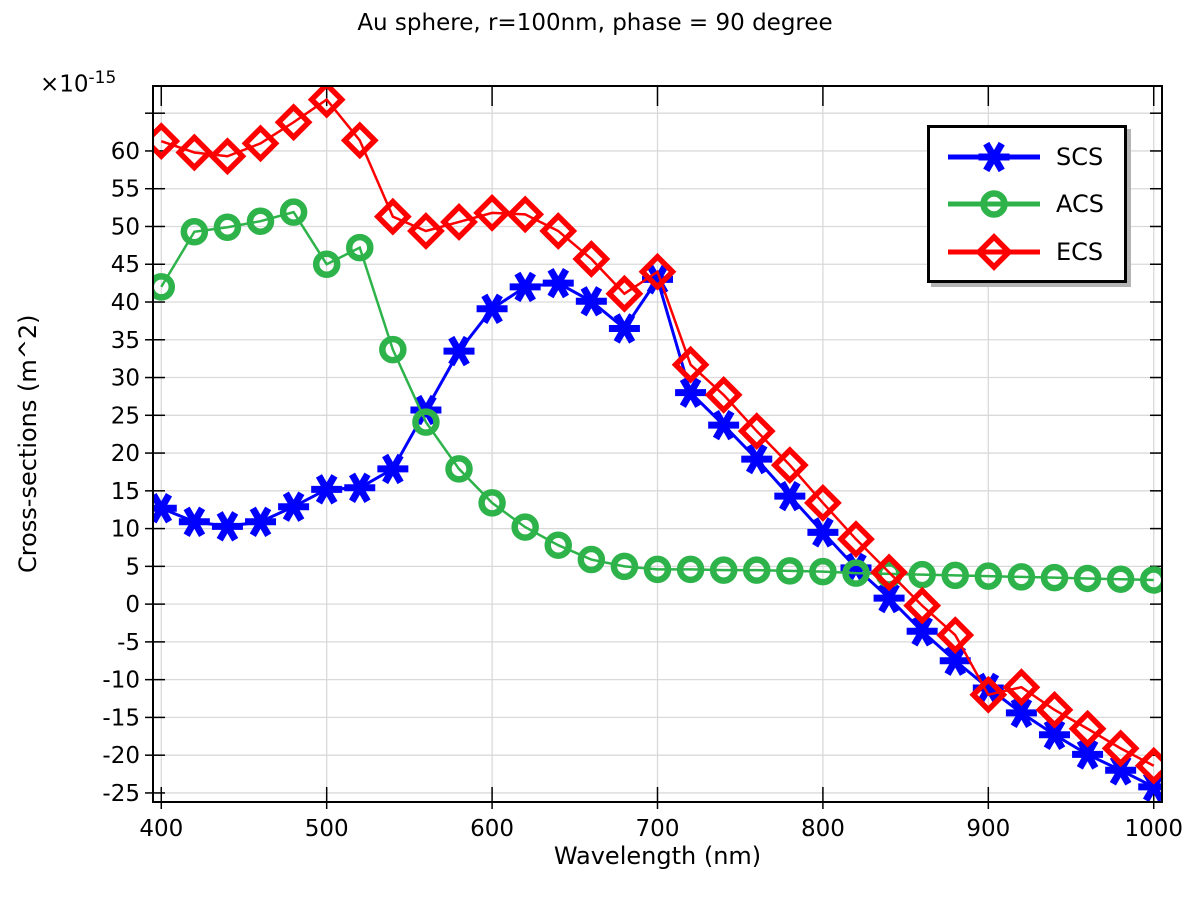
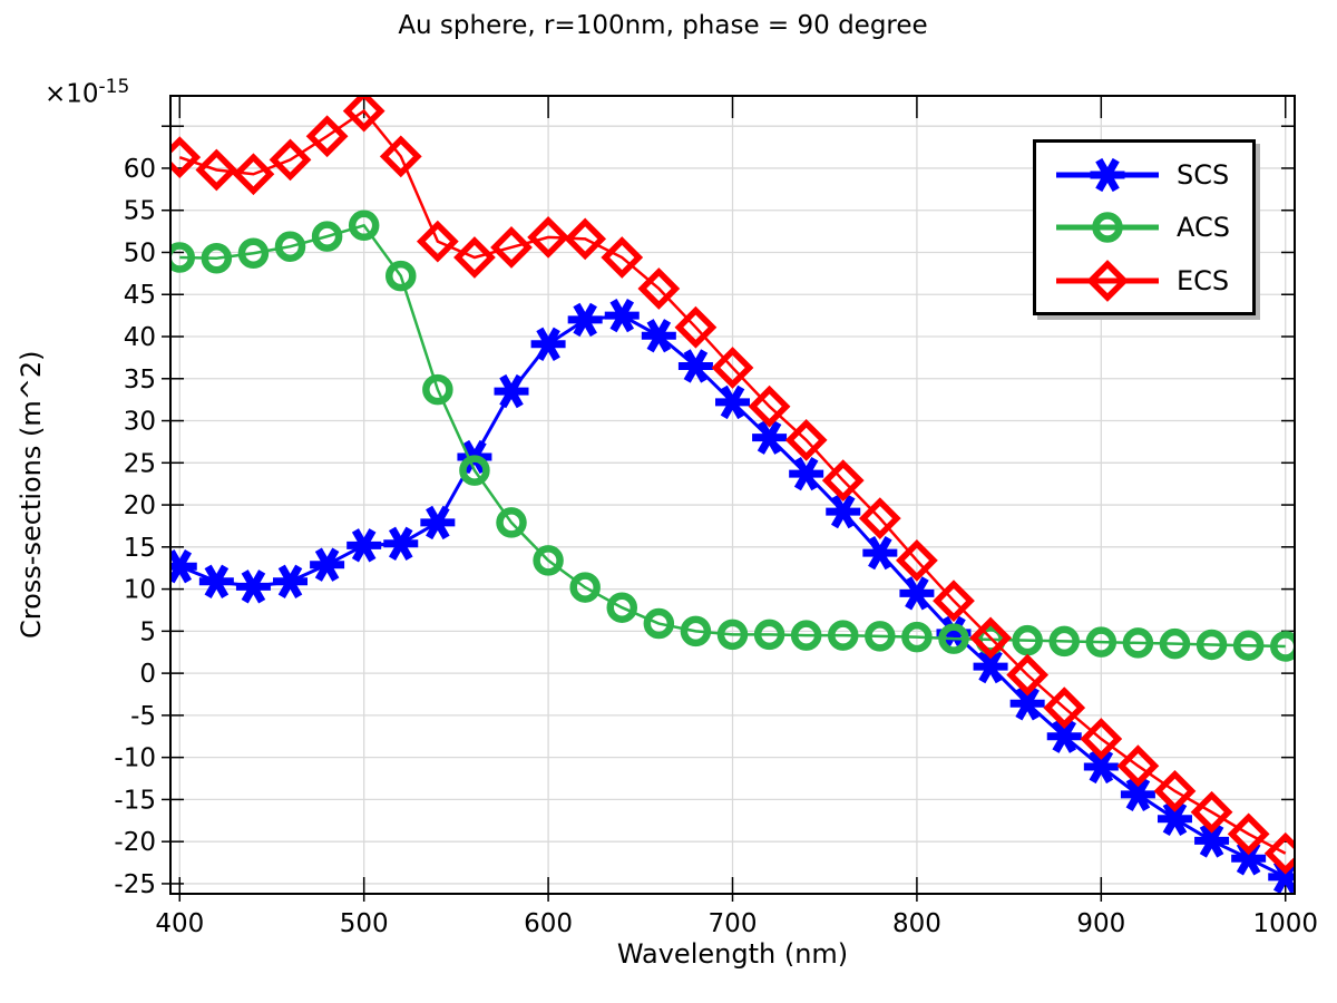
ACS/400: 42 -> 49
ACS/500: 45 -> 53
SCS/700: 43 -> 32
ECS/700: 44 -> 36
ECS/900: -12 -> -8
